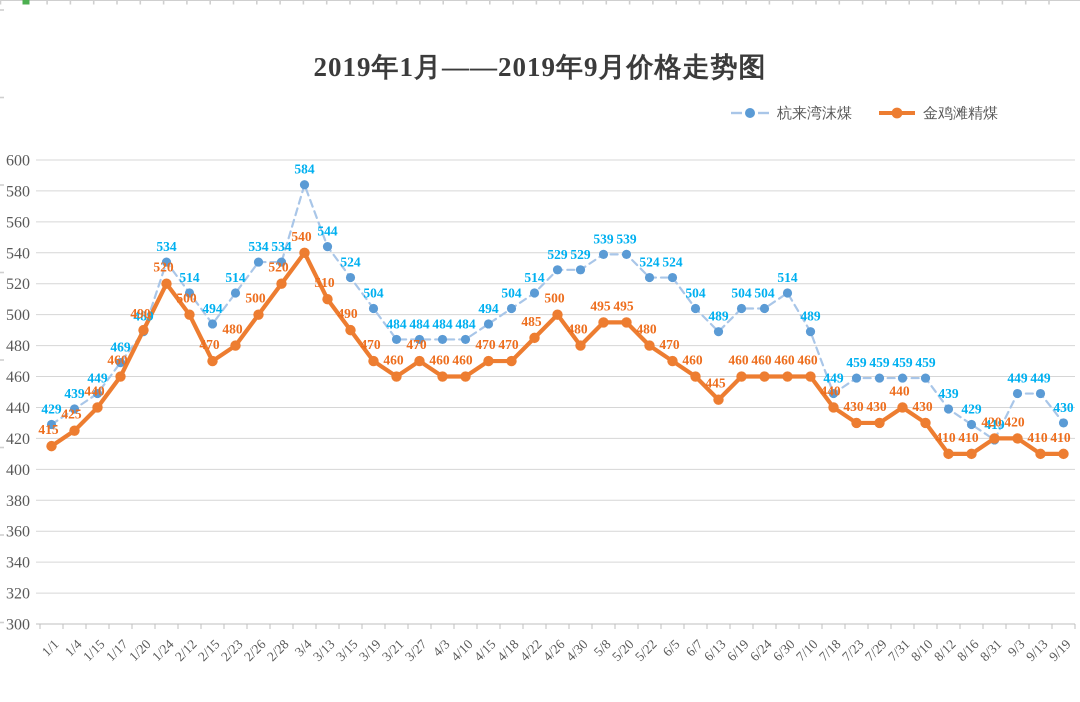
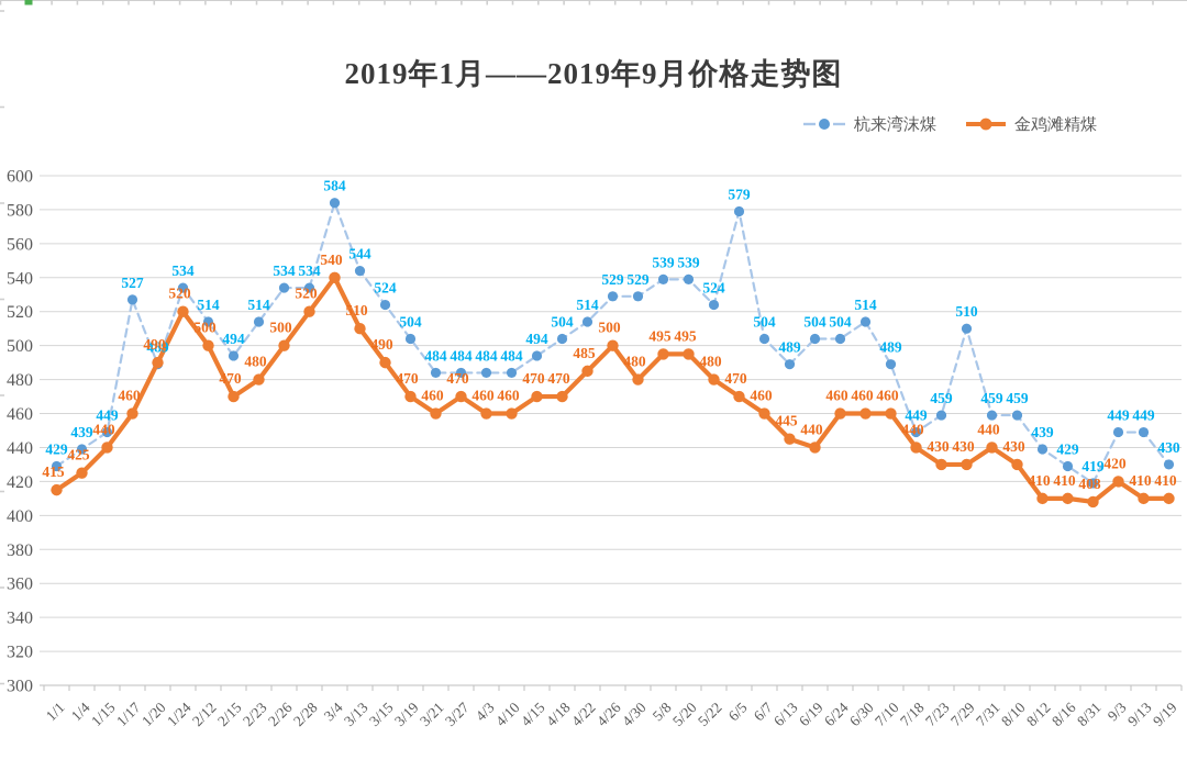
杭来湾沫煤/1/17: 469 -> 527
杭来湾沫煤/6/5: 524 -> 579
金鸡滩精煤/6/19: 460 -> 440
杭来湾沫煤/7/29: 459 -> 510
金鸡滩精煤/8/31: 420 -> 408
